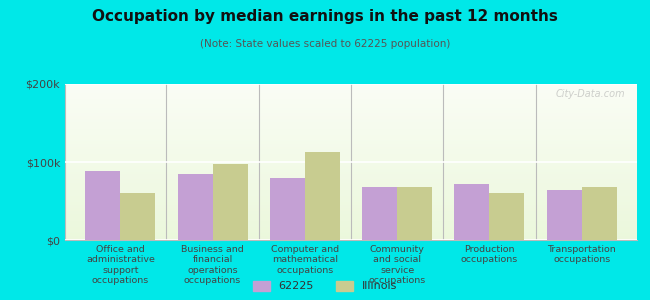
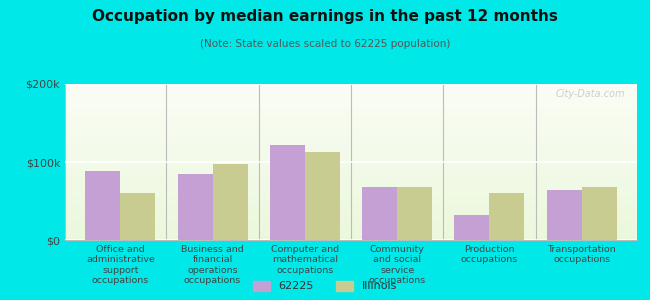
62225/Computer and mathematical occupations: $80k -> $122k
62225/Production occupations: $72k -> $32k
